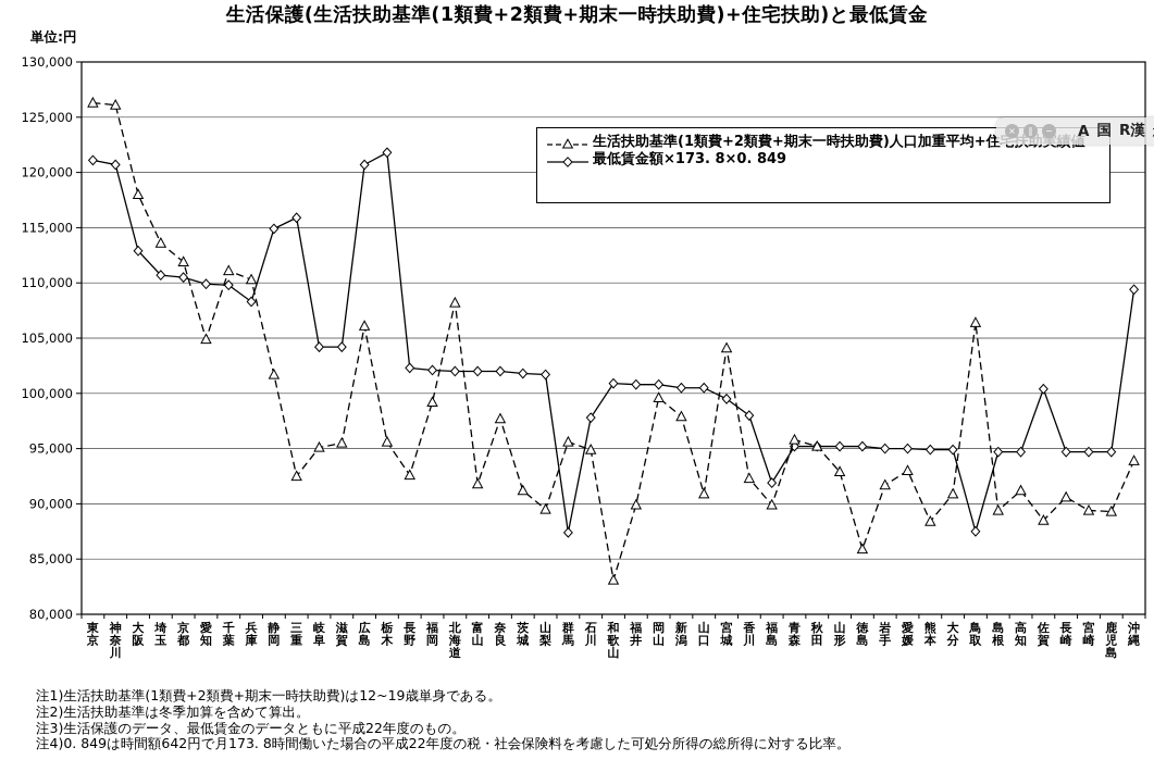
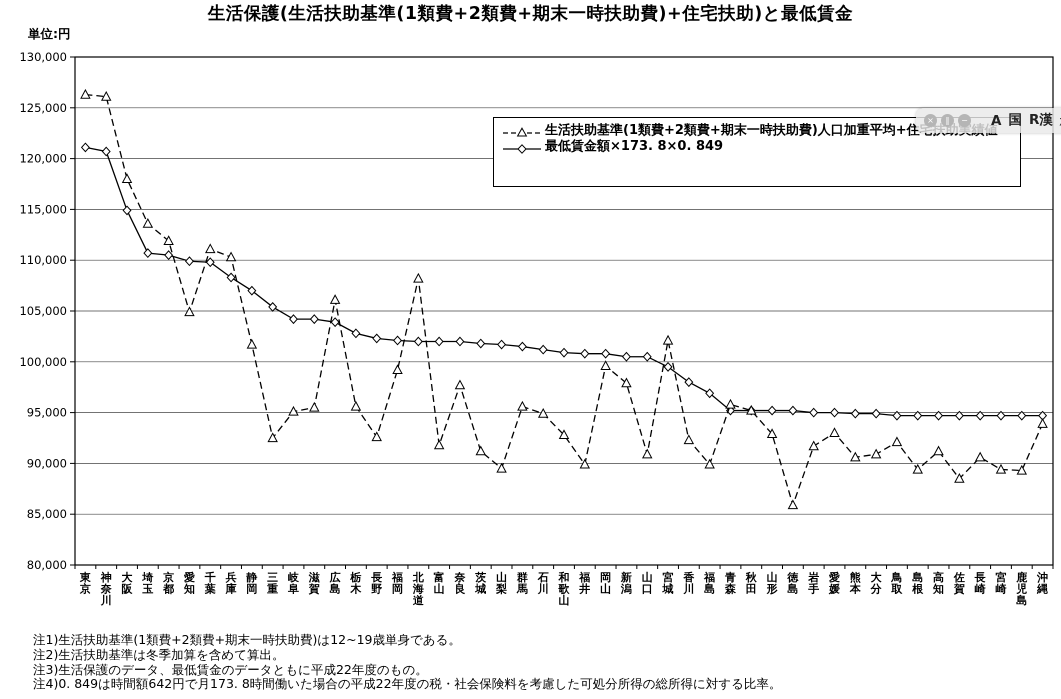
最低賃金額×173. 8×0. 849/大阪: 112900 -> 114900
最低賃金額×173. 8×0. 849/静岡: 114900 -> 107000
最低賃金額×173. 8×0. 849/三重: 115900 -> 105400
最低賃金額×173. 8×0. 849/広島: 120700 -> 103900
最低賃金額×173. 8×0. 849/栃木: 121800 -> 102800
最低賃金額×173. 8×0. 849/群馬: 87400 -> 101500
最低賃金額×173. 8×0. 849/石川: 97800 -> 101200
生活扶助基準(1類費+2類費+期末一時扶助費)人口加重平均+住宅扶助実績値/和歌山: 83100 -> 92800
生活扶助基準(1類費+2類費+期末一時扶助費)人口加重平均+住宅扶助実績値/宮城: 104100 -> 102100
最低賃金額×173. 8×0. 849/福島: 91900 -> 96900
生活扶助基準(1類費+2類費+期末一時扶助費)人口加重平均+住宅扶助実績値/熊本: 88400 -> 90600
生活扶助基準(1類費+2類費+期末一時扶助費)人口加重平均+住宅扶助実績値/鳥取: 106400 -> 92100
最低賃金額×173. 8×0. 849/鳥取: 87500 -> 94700
最低賃金額×173. 8×0. 849/佐賀: 100400 -> 94700
最低賃金額×173. 8×0. 849/沖縄: 109400 -> 94700
